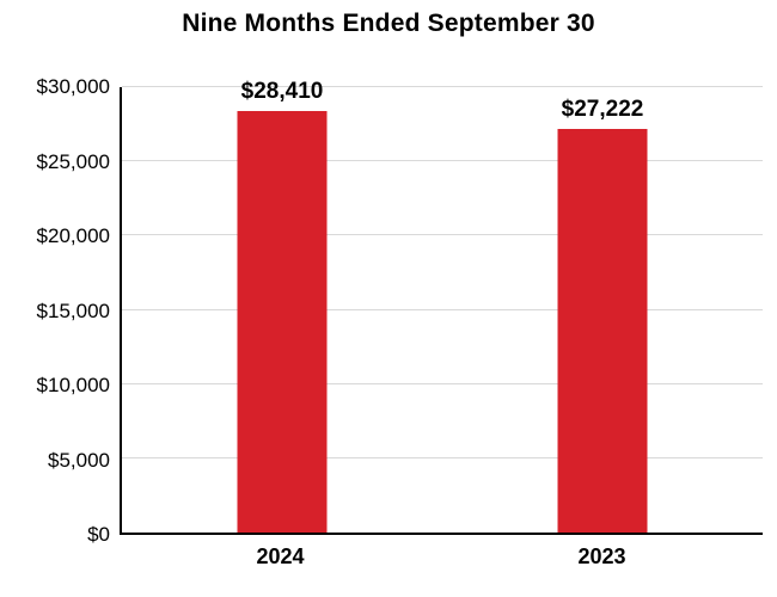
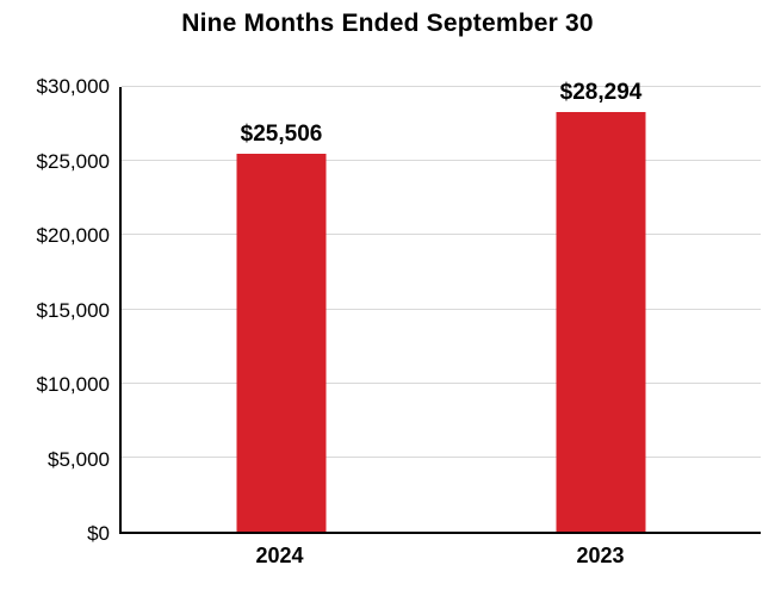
2024: $28,410 -> $25,506
2023: $27,222 -> $28,294
